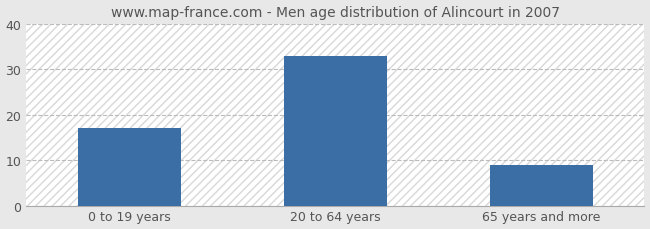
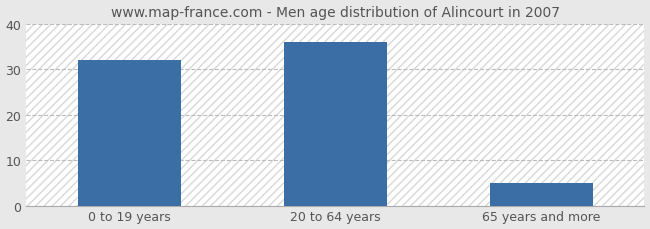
0 to 19 years: 17 -> 32
20 to 64 years: 33 -> 36
65 years and more: 9 -> 5
